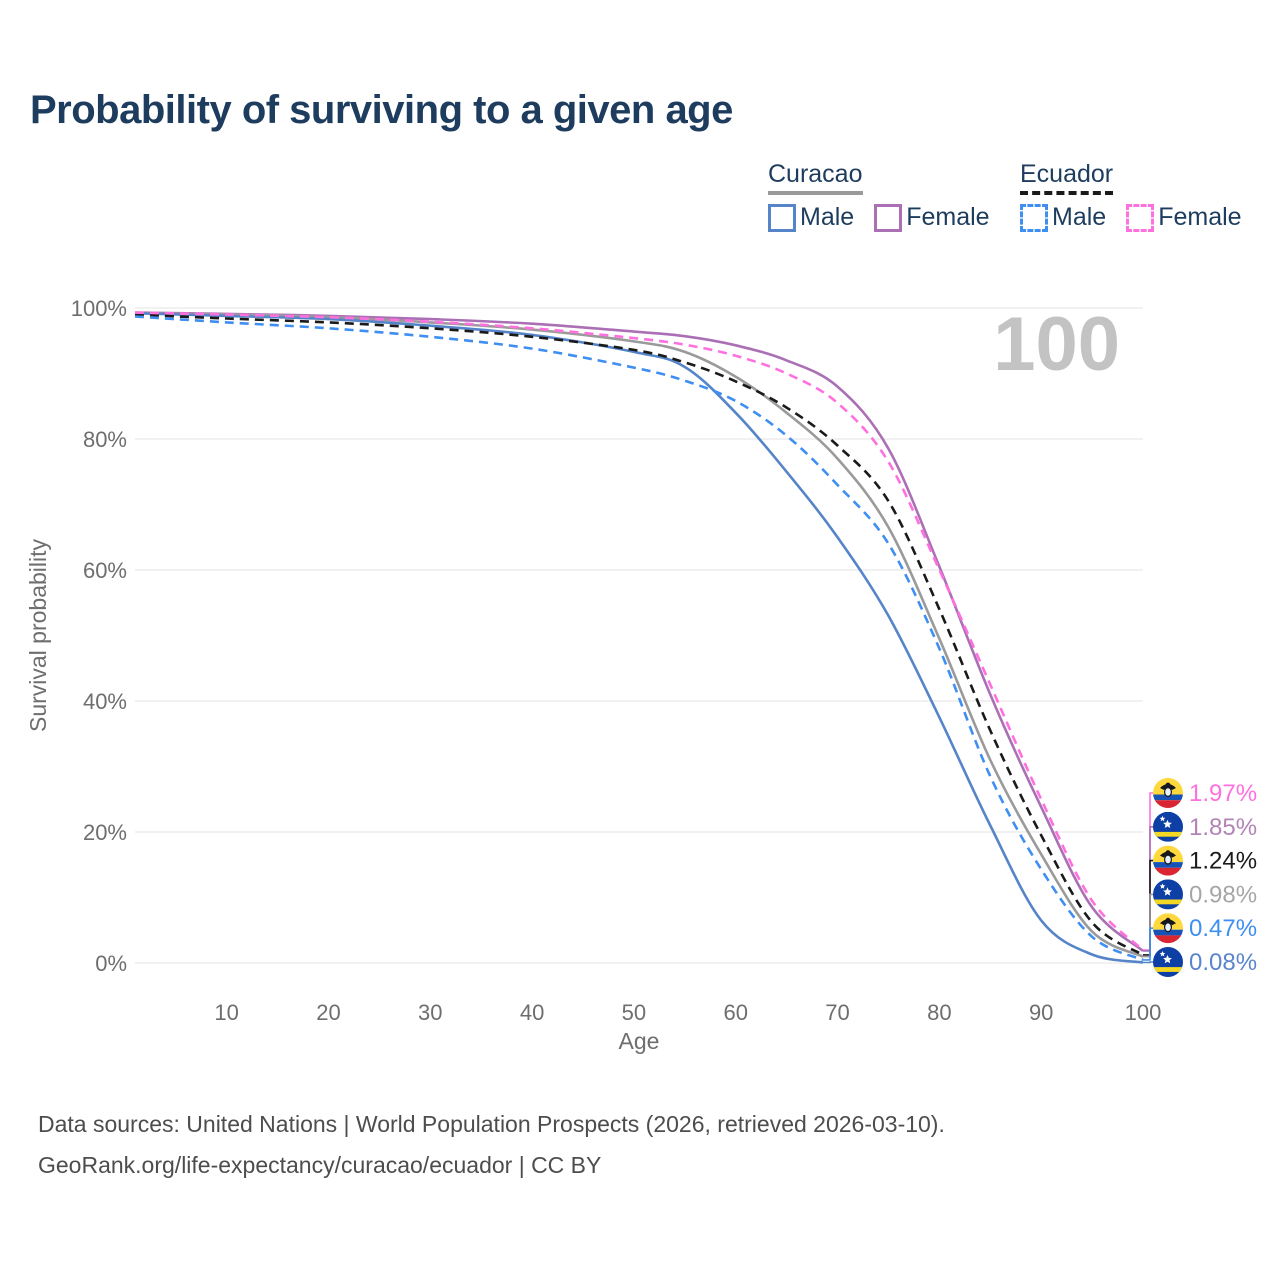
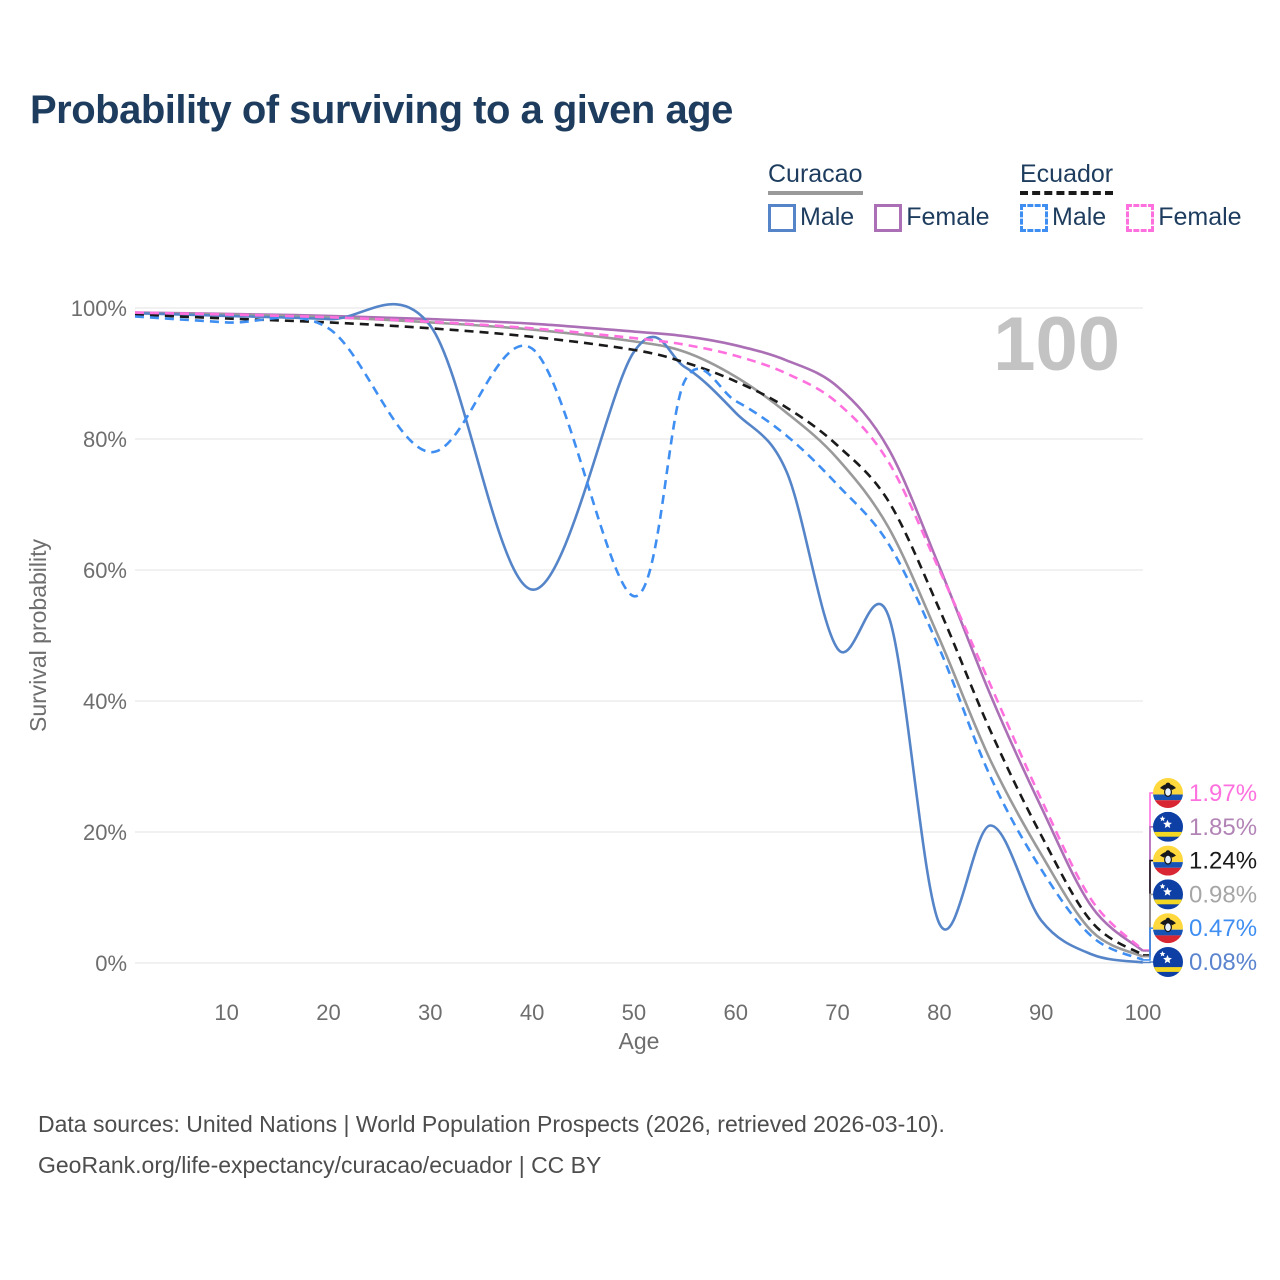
Ecuador Male/30: 96% -> 78%
Curacao Male/40: 96% -> 57%
Ecuador Male/50: 91% -> 56%
Curacao Male/70: 65% -> 48%
Curacao Male/80: 38% -> 6%
